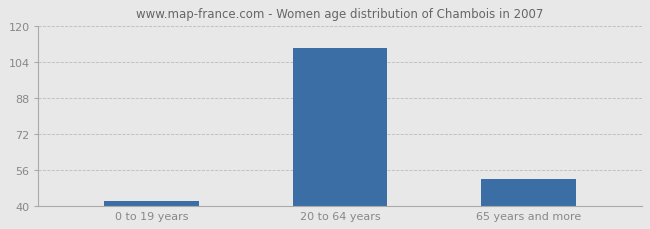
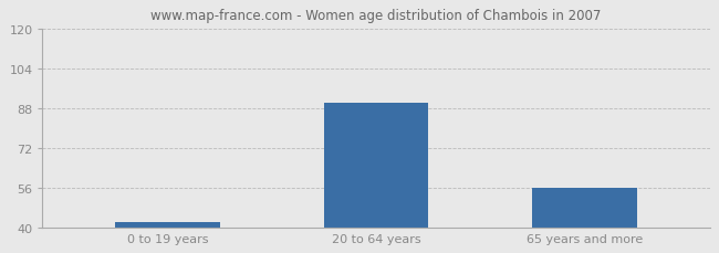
20 to 64 years: 110 -> 90
65 years and more: 52 -> 56
